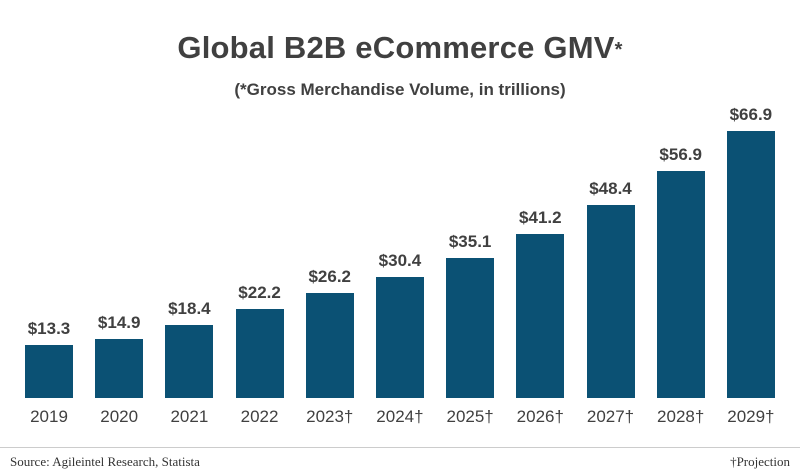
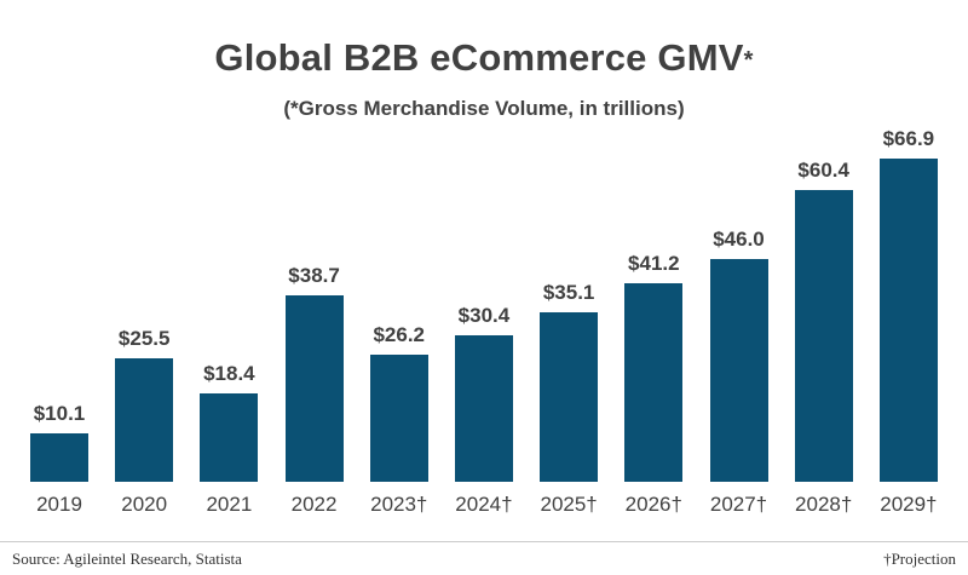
2019: $13.3 -> $10.1
2020: $14.9 -> $25.5
2022: $22.2 -> $38.7
2027†: $48.4 -> $46.0
2028†: $56.9 -> $60.4
